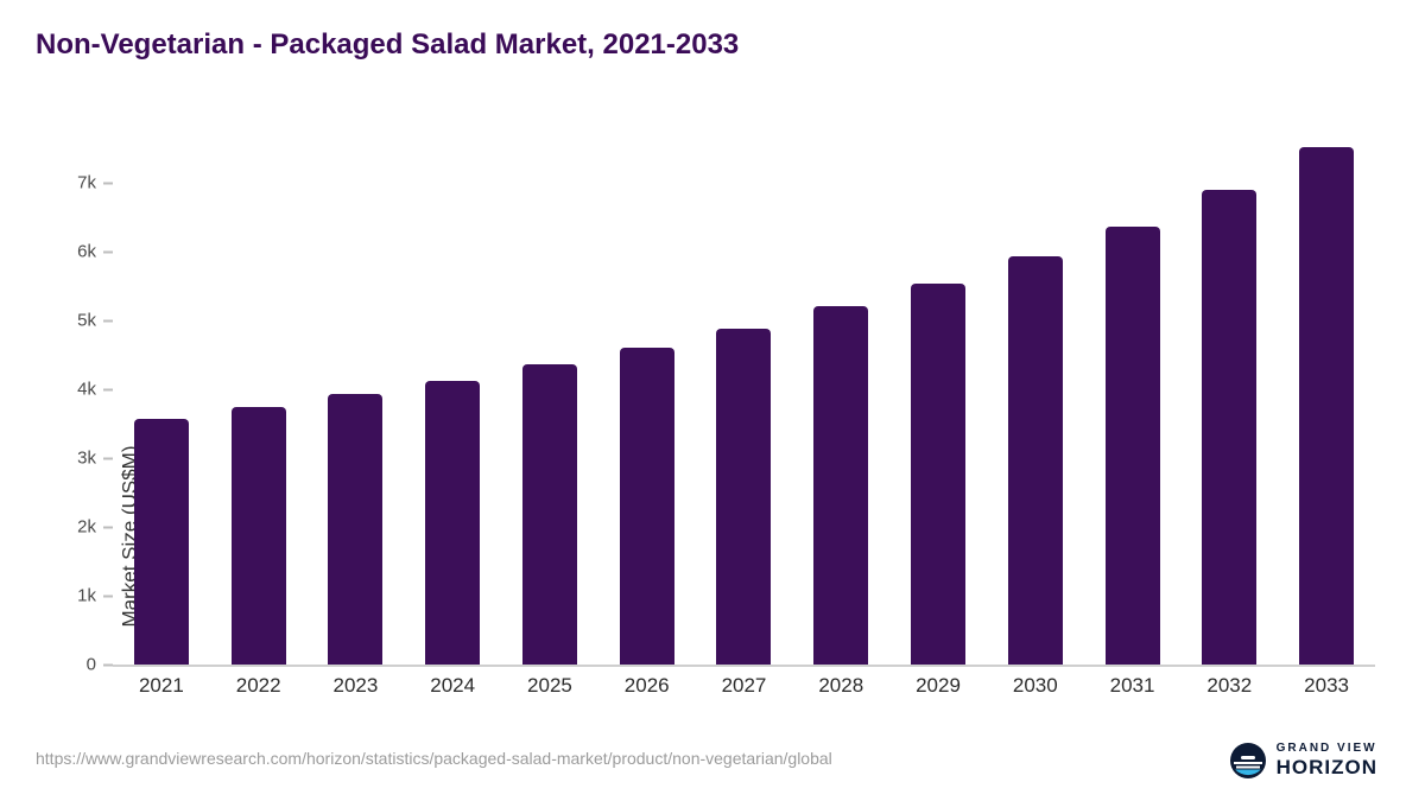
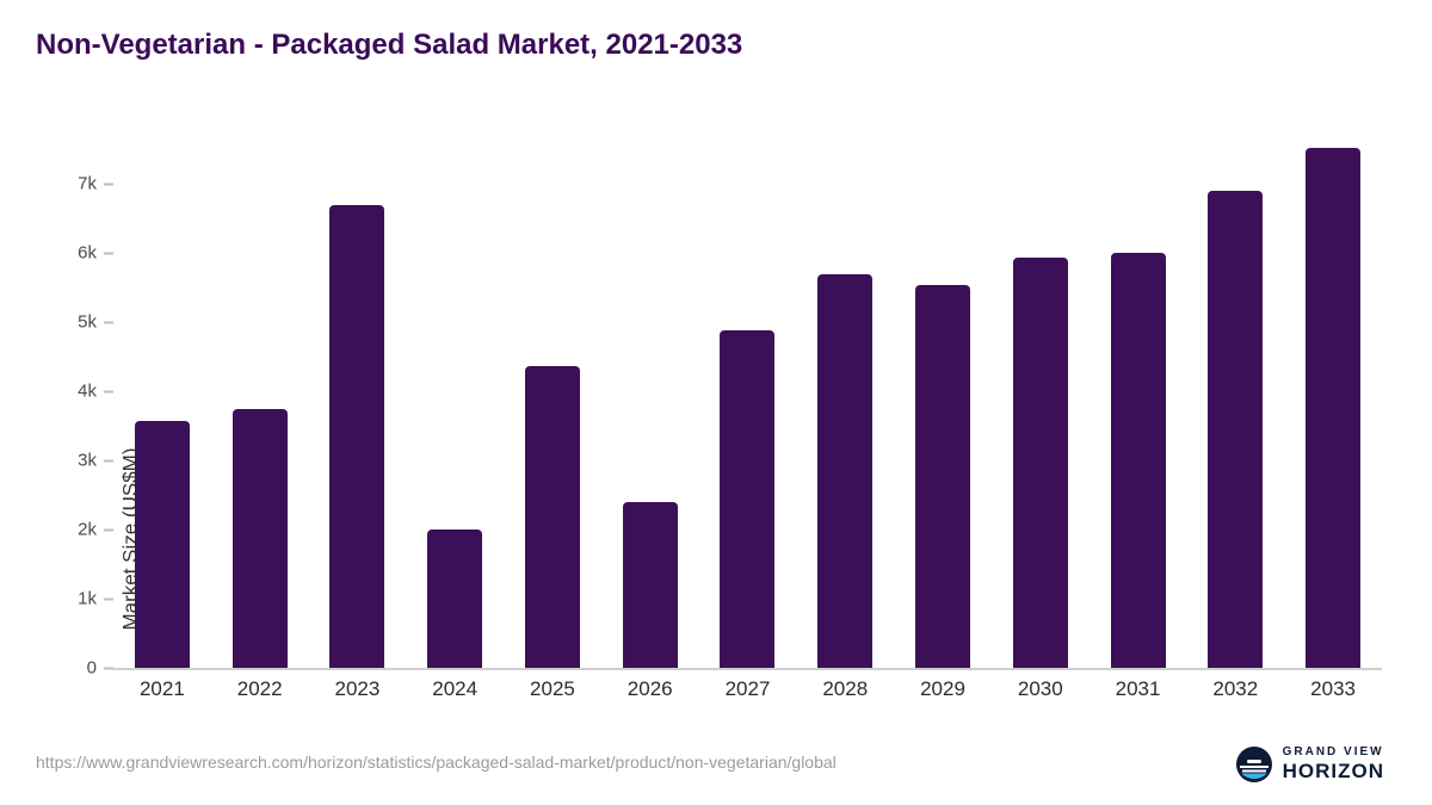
2023: 3.9k -> 6.7k
2024: 4.1k -> 2.0k
2026: 4.6k -> 2.4k
2028: 5.2k -> 5.7k
2031: 6.4k -> 6.0k
